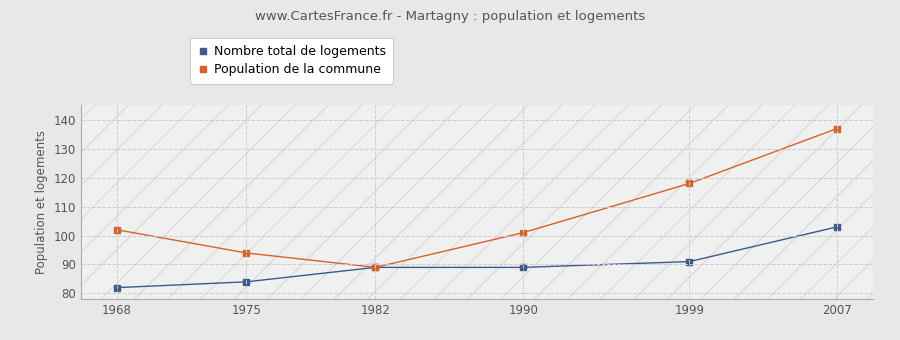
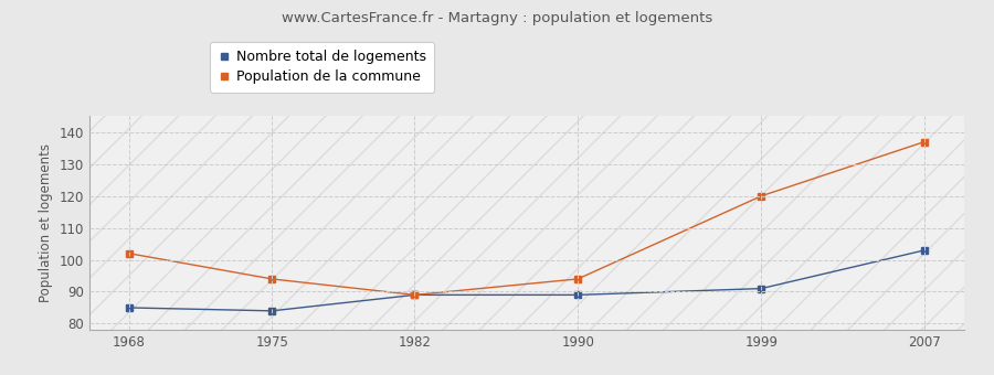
Nombre total de logements/1968: 82 -> 85
Population de la commune/1990: 101 -> 94
Population de la commune/1999: 118 -> 120
